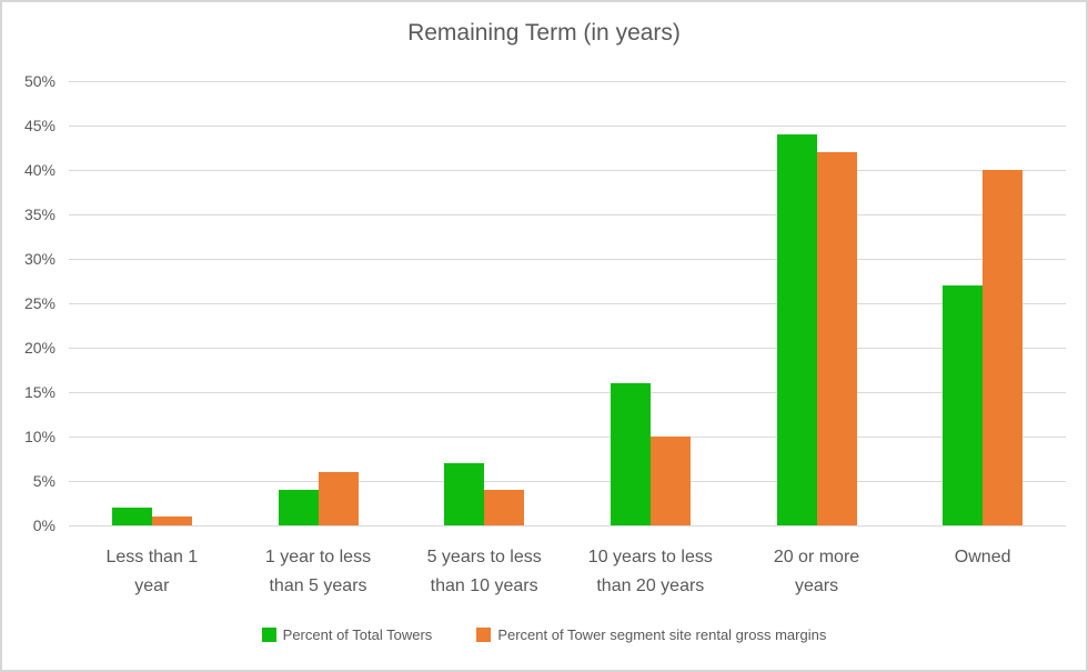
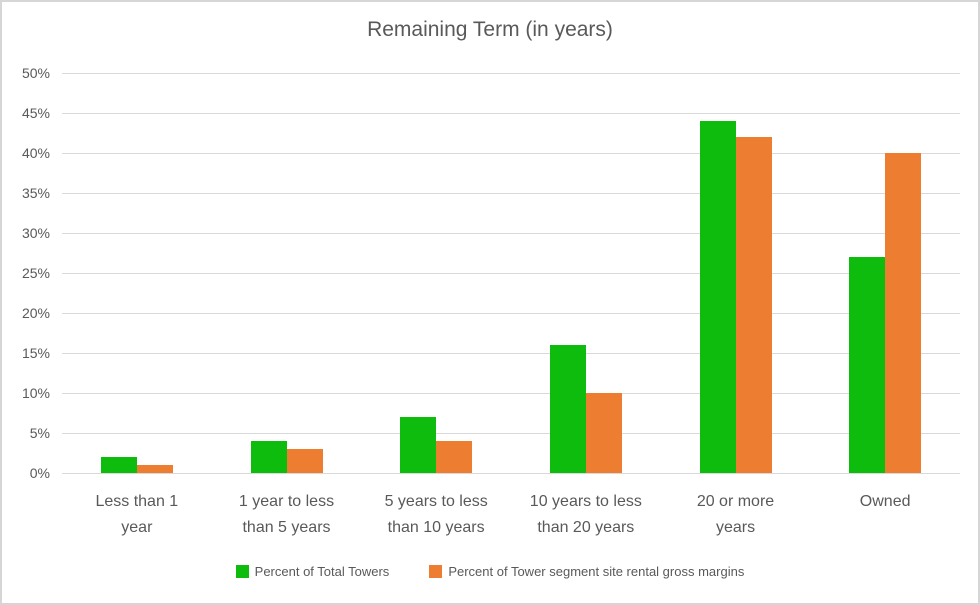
Percent of Tower segment site rental gross margins/1 year to less than 5 years: 6% -> 3%
